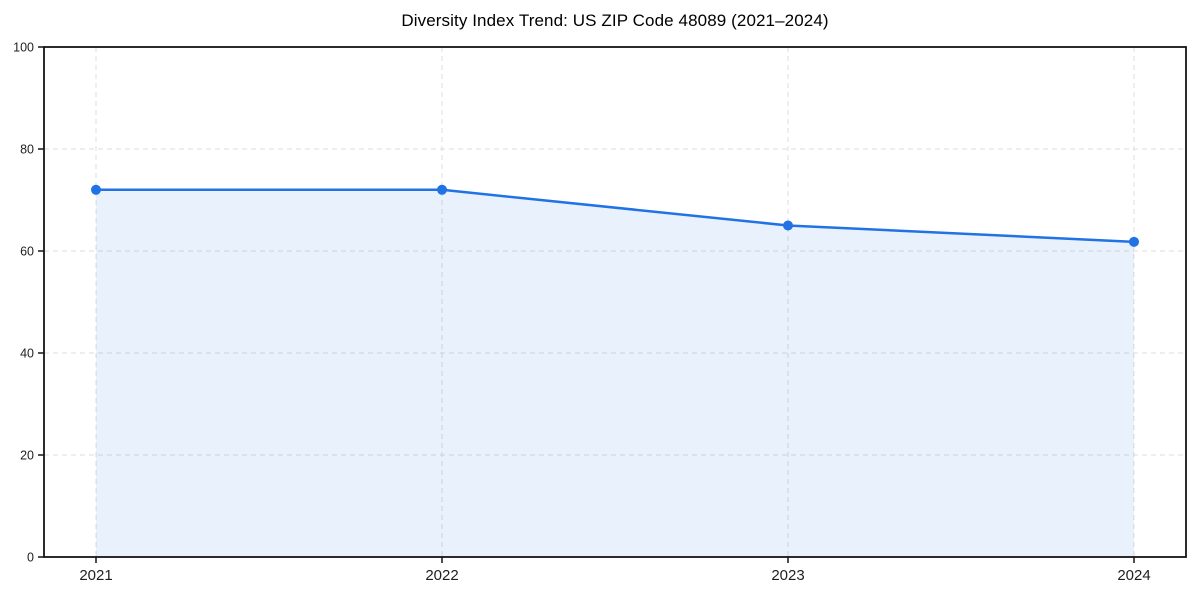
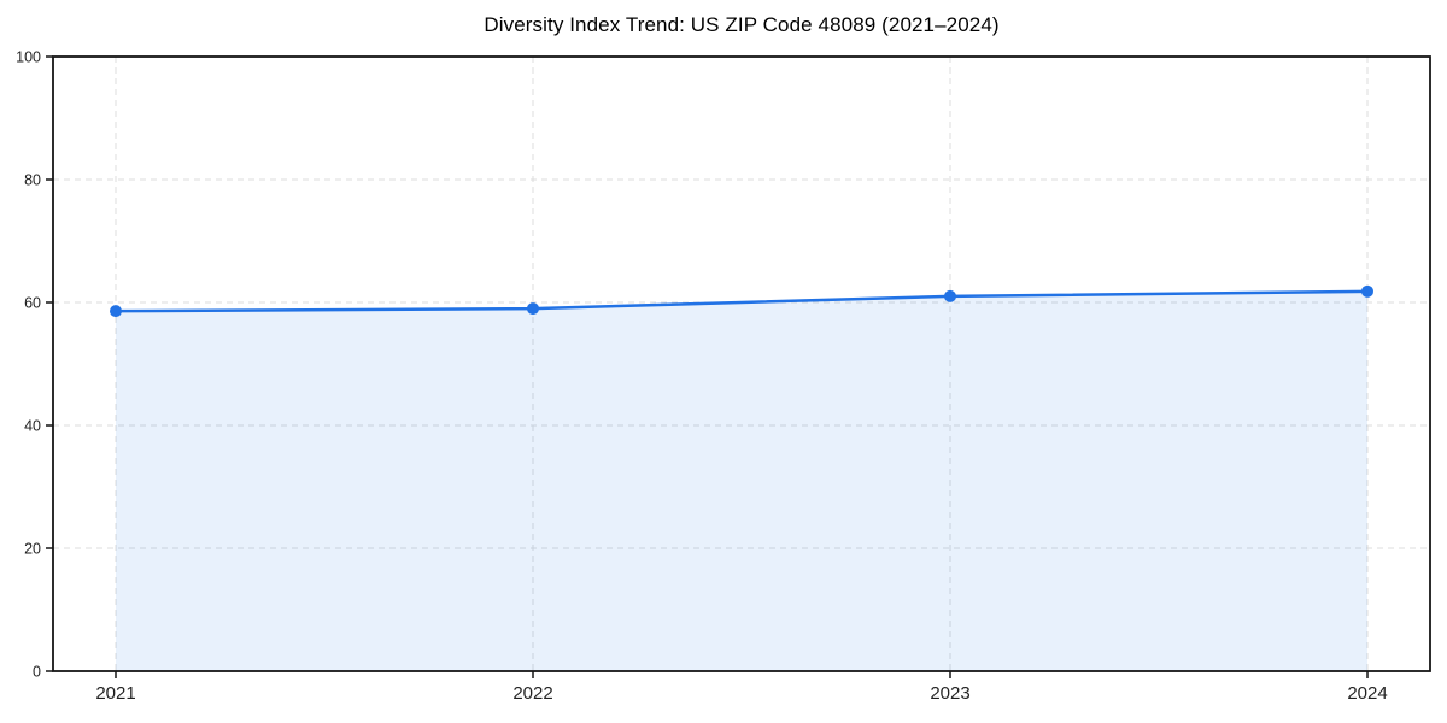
2021: 72 -> 59
2022: 72 -> 59
2023: 65 -> 61
